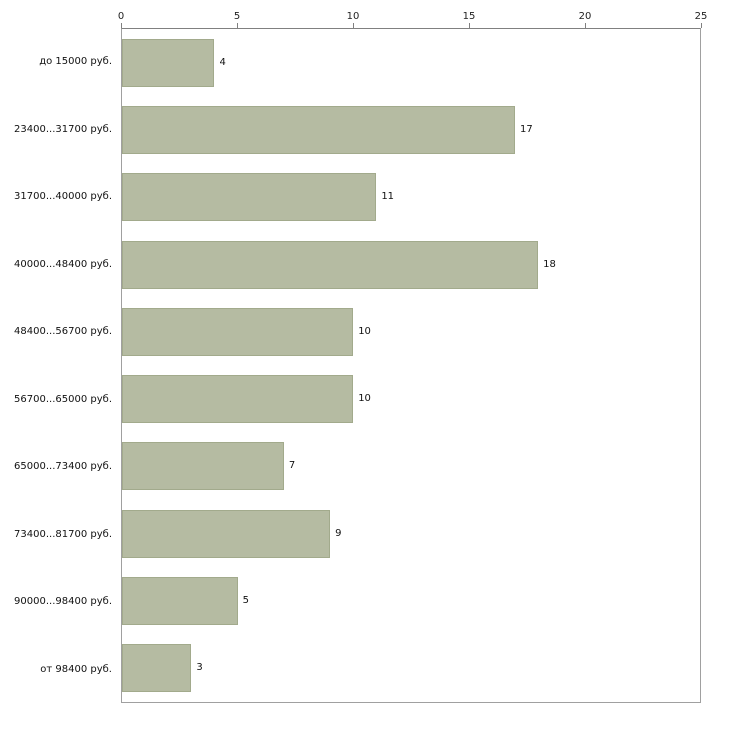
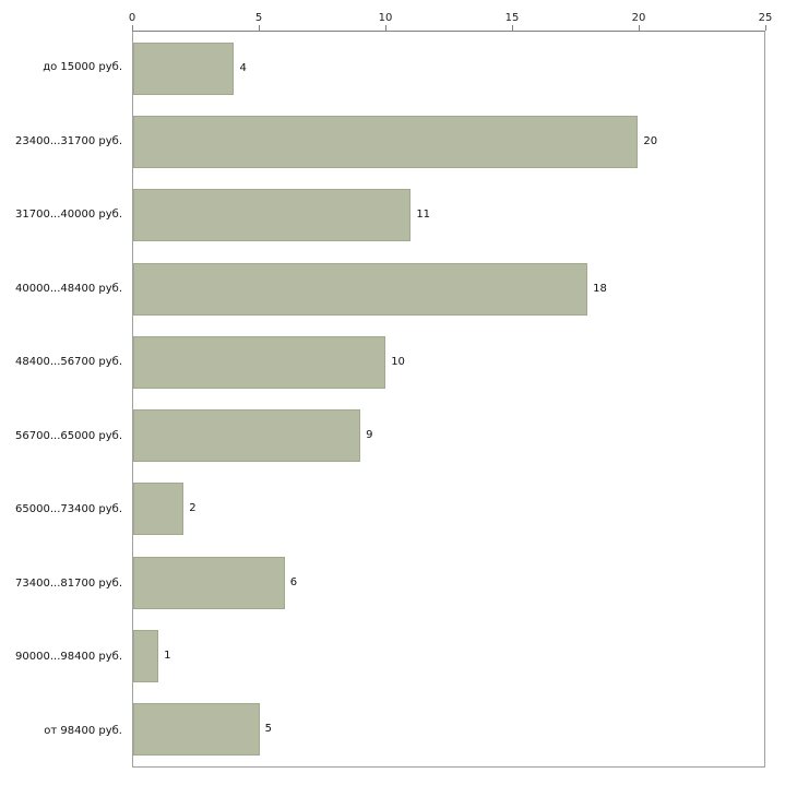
23400...31700 руб.: 17 -> 20
56700...65000 руб.: 10 -> 9
65000...73400 руб.: 7 -> 2
73400...81700 руб.: 9 -> 6
90000...98400 руб.: 5 -> 1
от 98400 руб.: 3 -> 5
